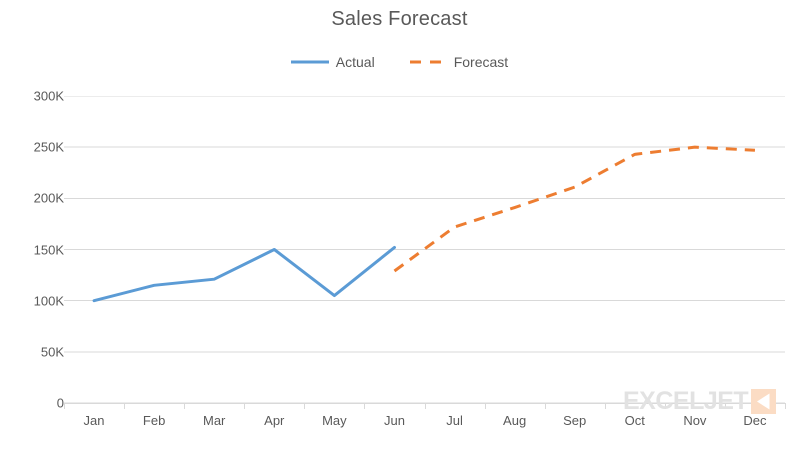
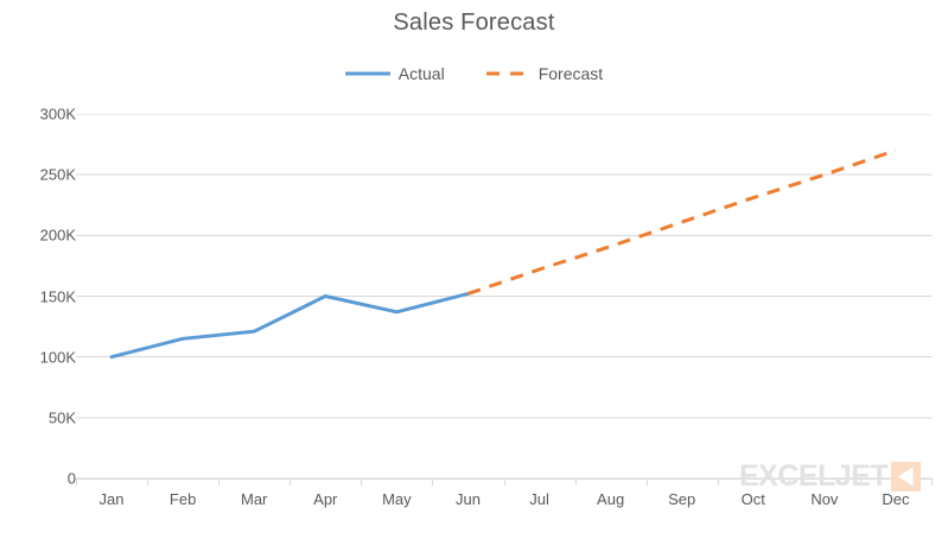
Actual/May: 105K -> 137K
Forecast/Jun: 129K -> 152K
Forecast/Oct: 243K -> 231K
Forecast/Dec: 247K -> 270K
